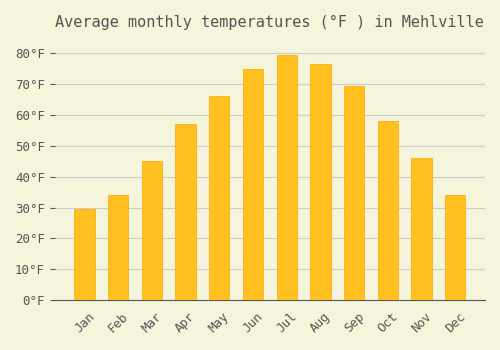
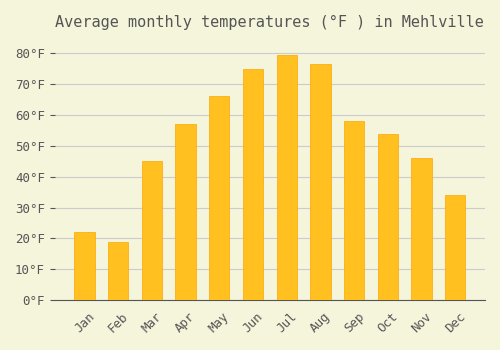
Jan: 29.5°F -> 22.0°F
Feb: 34.0°F -> 19.0°F
Sep: 69.5°F -> 58.0°F
Oct: 58.0°F -> 54.0°F
